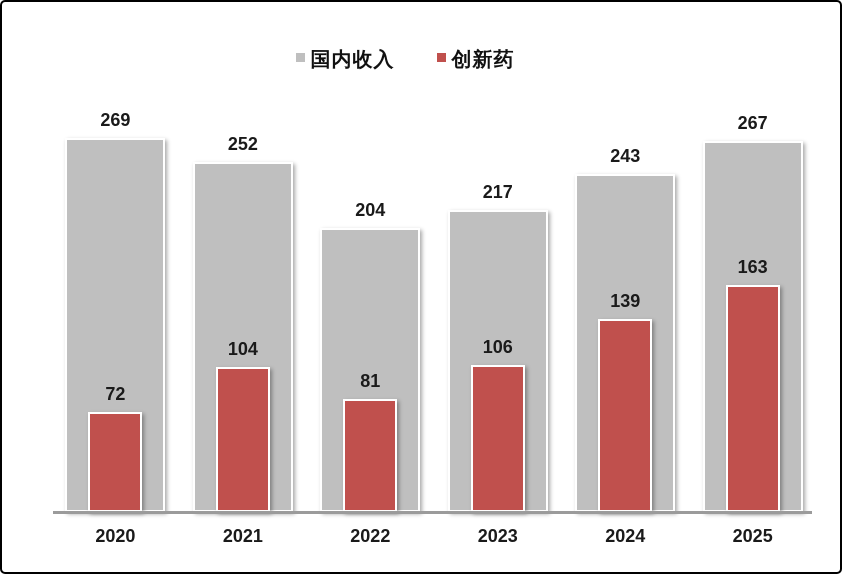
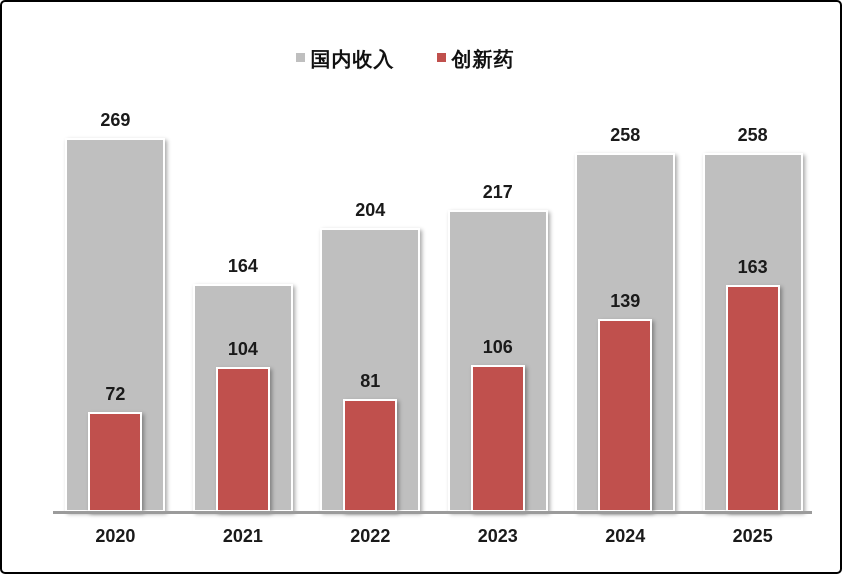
国内收入/2021: 252 -> 164
国内收入/2024: 243 -> 258
国内收入/2025: 267 -> 258
